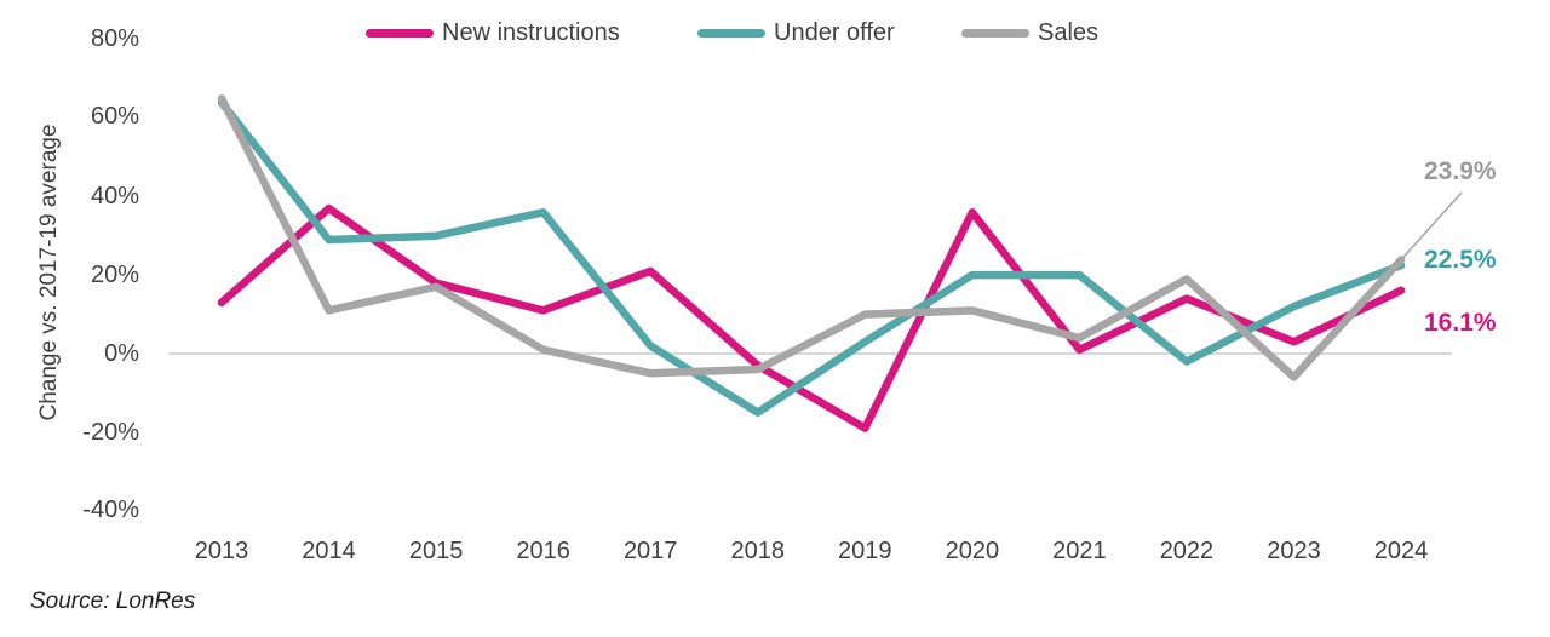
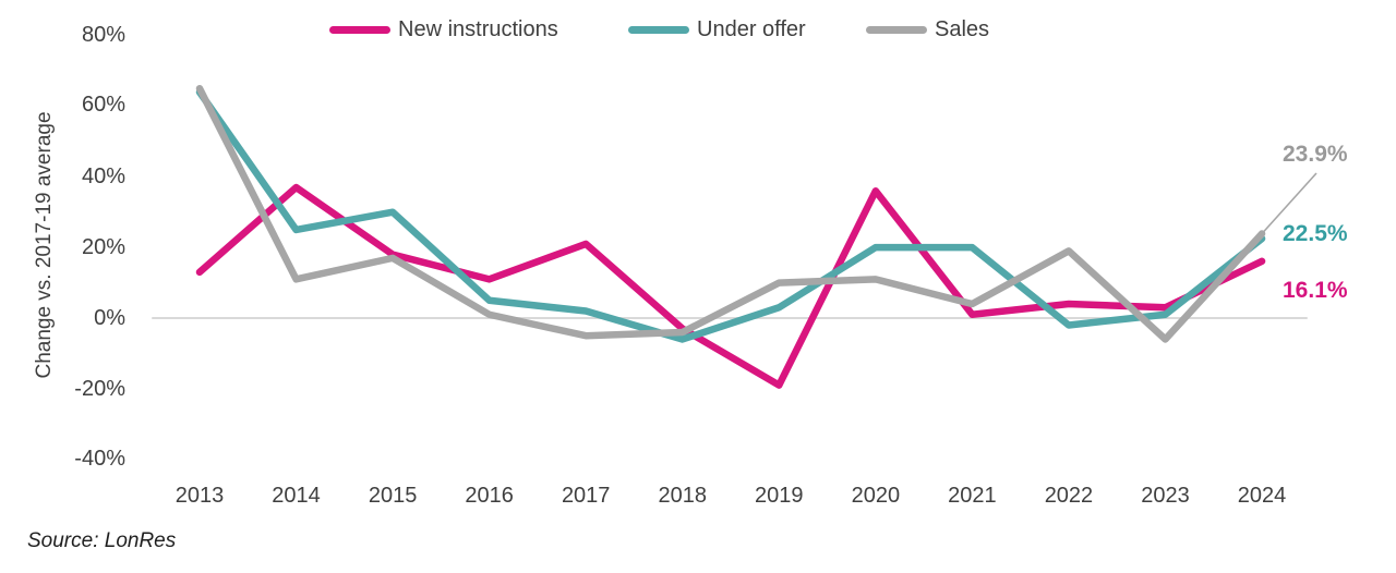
Under offer/2014: 29% -> 25%
Under offer/2016: 36% -> 5%
Under offer/2018: -15% -> -6%
New instructions/2022: 14% -> 4%
Under offer/2023: 12% -> 1%
